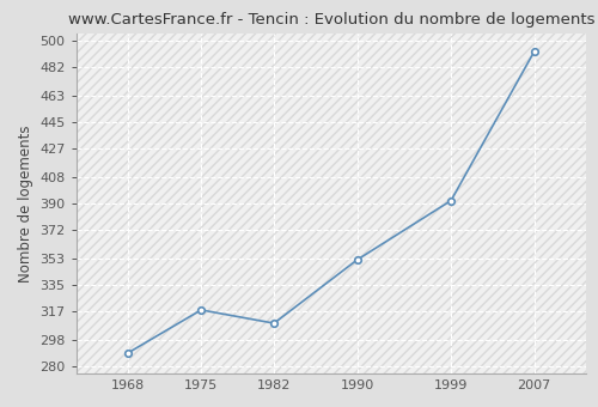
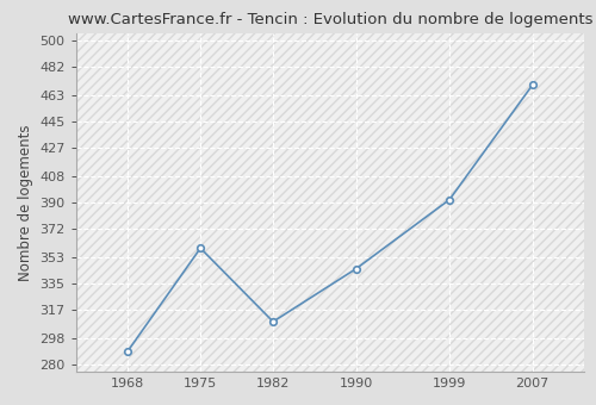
1975: 318 -> 359
1990: 352 -> 345
2007: 493 -> 470
